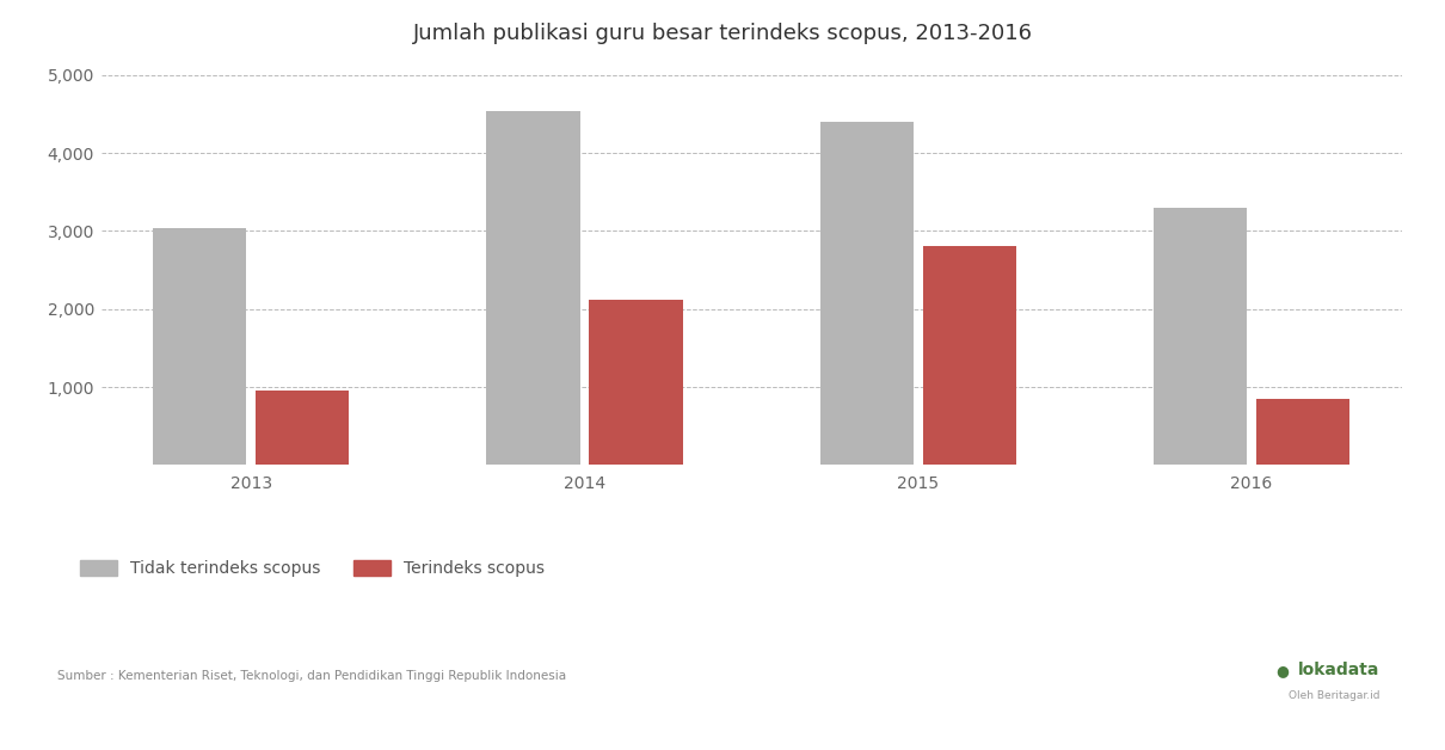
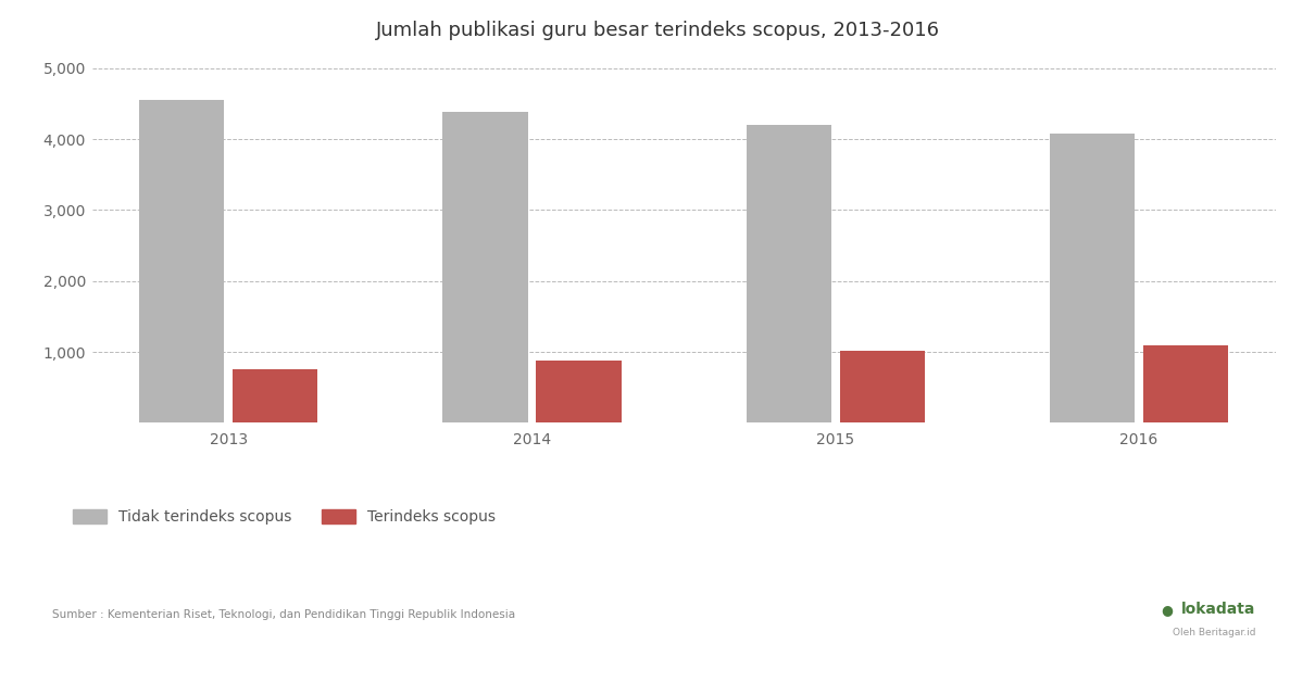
Tidak terindeks scopus/2013: 3,040 -> 4,550
Terindeks scopus/2013: 960 -> 750
Tidak terindeks scopus/2014: 4,540 -> 4,380
Terindeks scopus/2014: 2,120 -> 880
Tidak terindeks scopus/2015: 4,400 -> 4,200
Terindeks scopus/2015: 2,800 -> 1,010
Tidak terindeks scopus/2016: 3,300 -> 4,080
Terindeks scopus/2016: 840 -> 1,100
